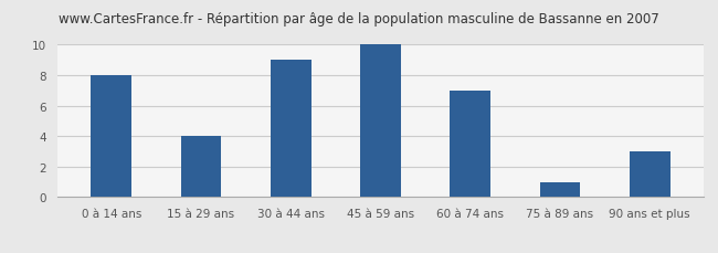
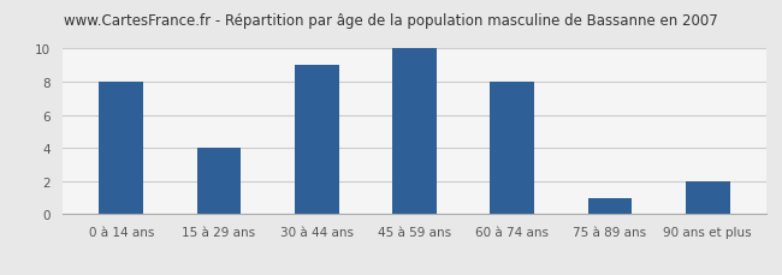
60 à 74 ans: 7 -> 8
90 ans et plus: 3 -> 2
